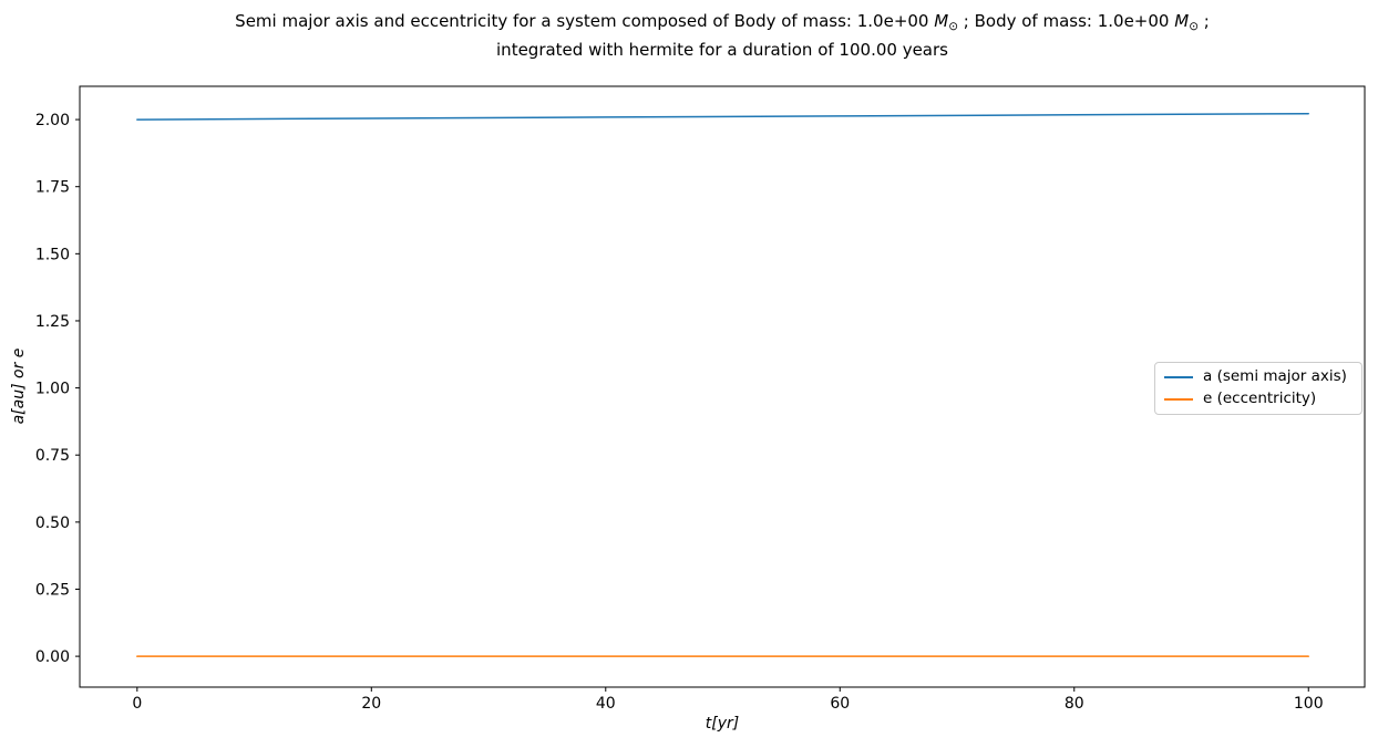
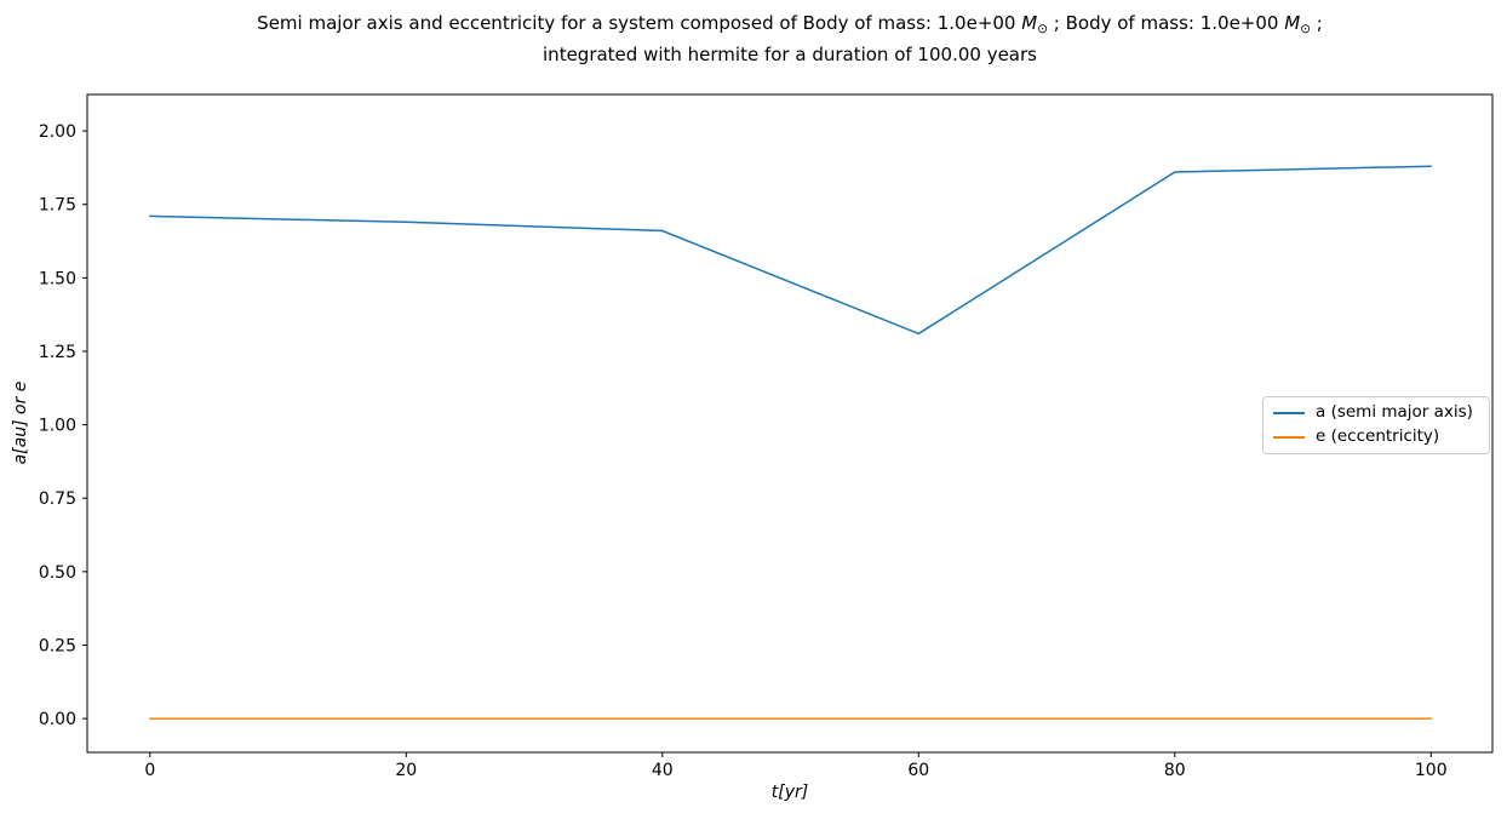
a (semi major axis)/0: 2.00 -> 1.71
a (semi major axis)/20: 2.00 -> 1.69
a (semi major axis)/40: 2.01 -> 1.66
a (semi major axis)/60: 2.01 -> 1.31
a (semi major axis)/80: 2.02 -> 1.86
a (semi major axis)/100: 2.02 -> 1.88
